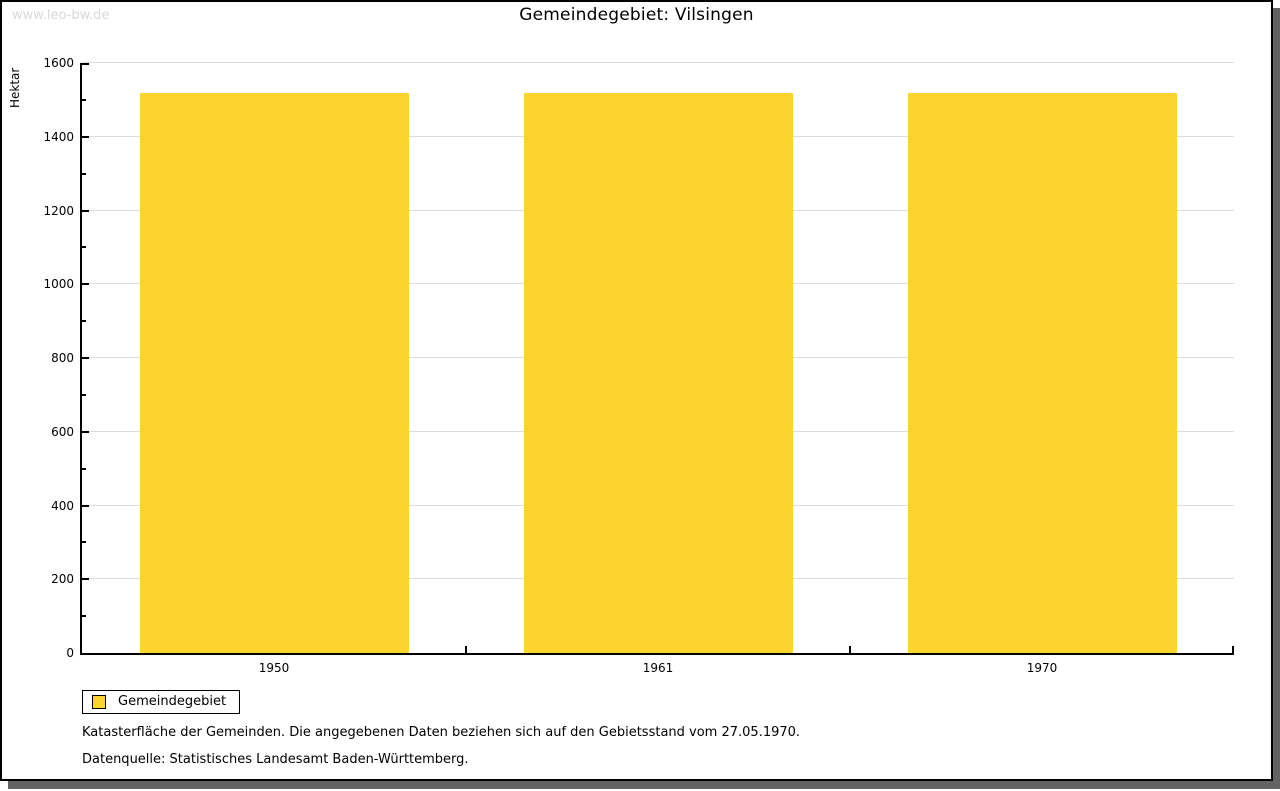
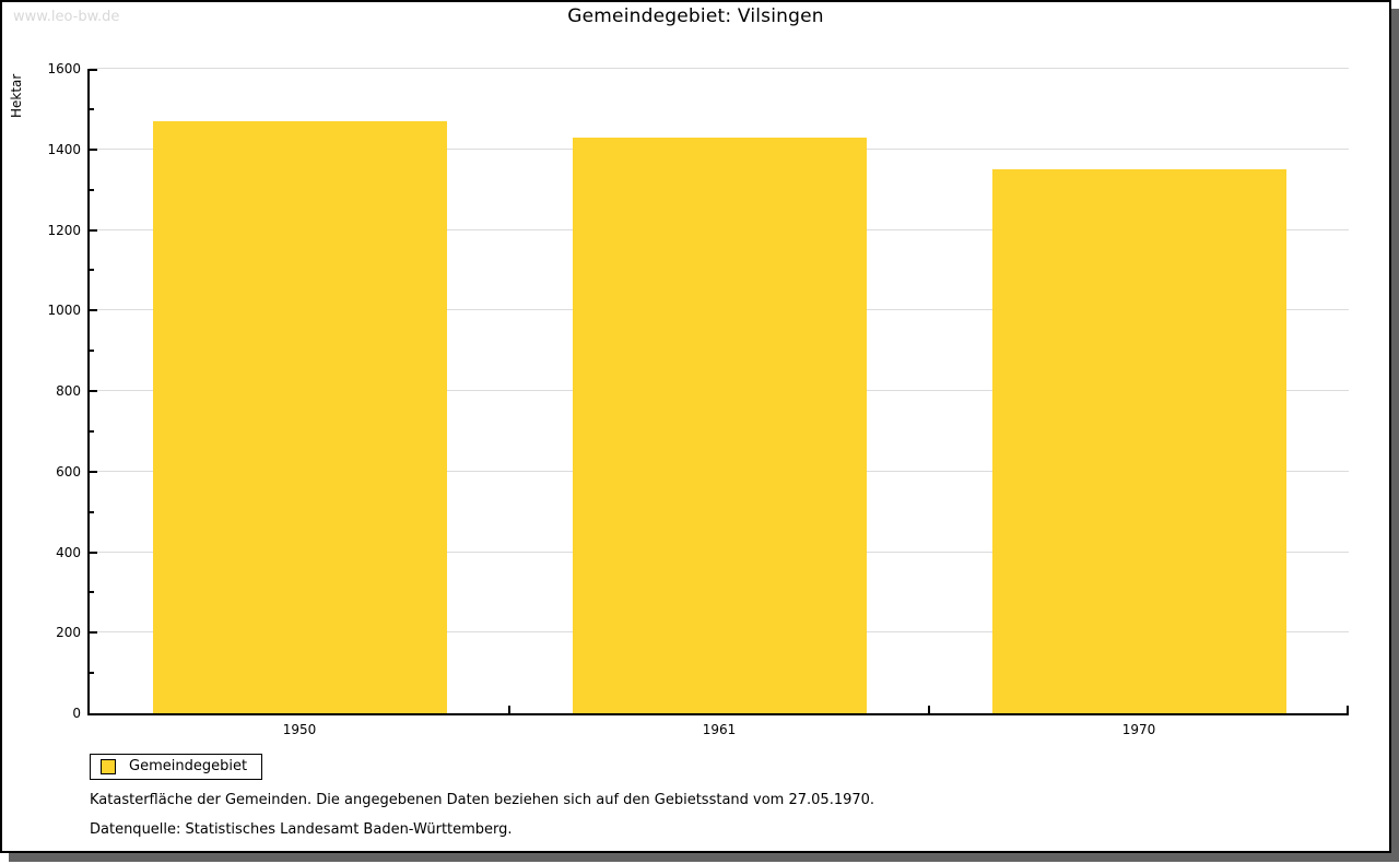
1950: 1520 -> 1470
1961: 1520 -> 1430
1970: 1520 -> 1350
